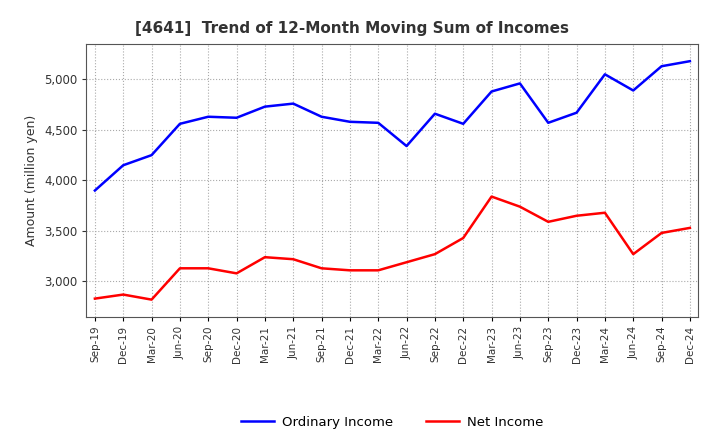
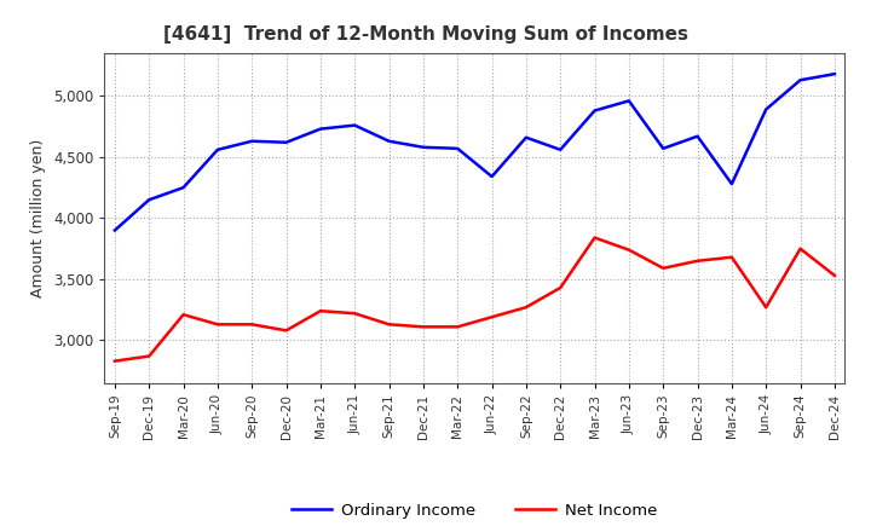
Net Income/Mar-20: 2,820 -> 3,210
Ordinary Income/Mar-24: 5,050 -> 4,280
Net Income/Sep-24: 3,480 -> 3,750
